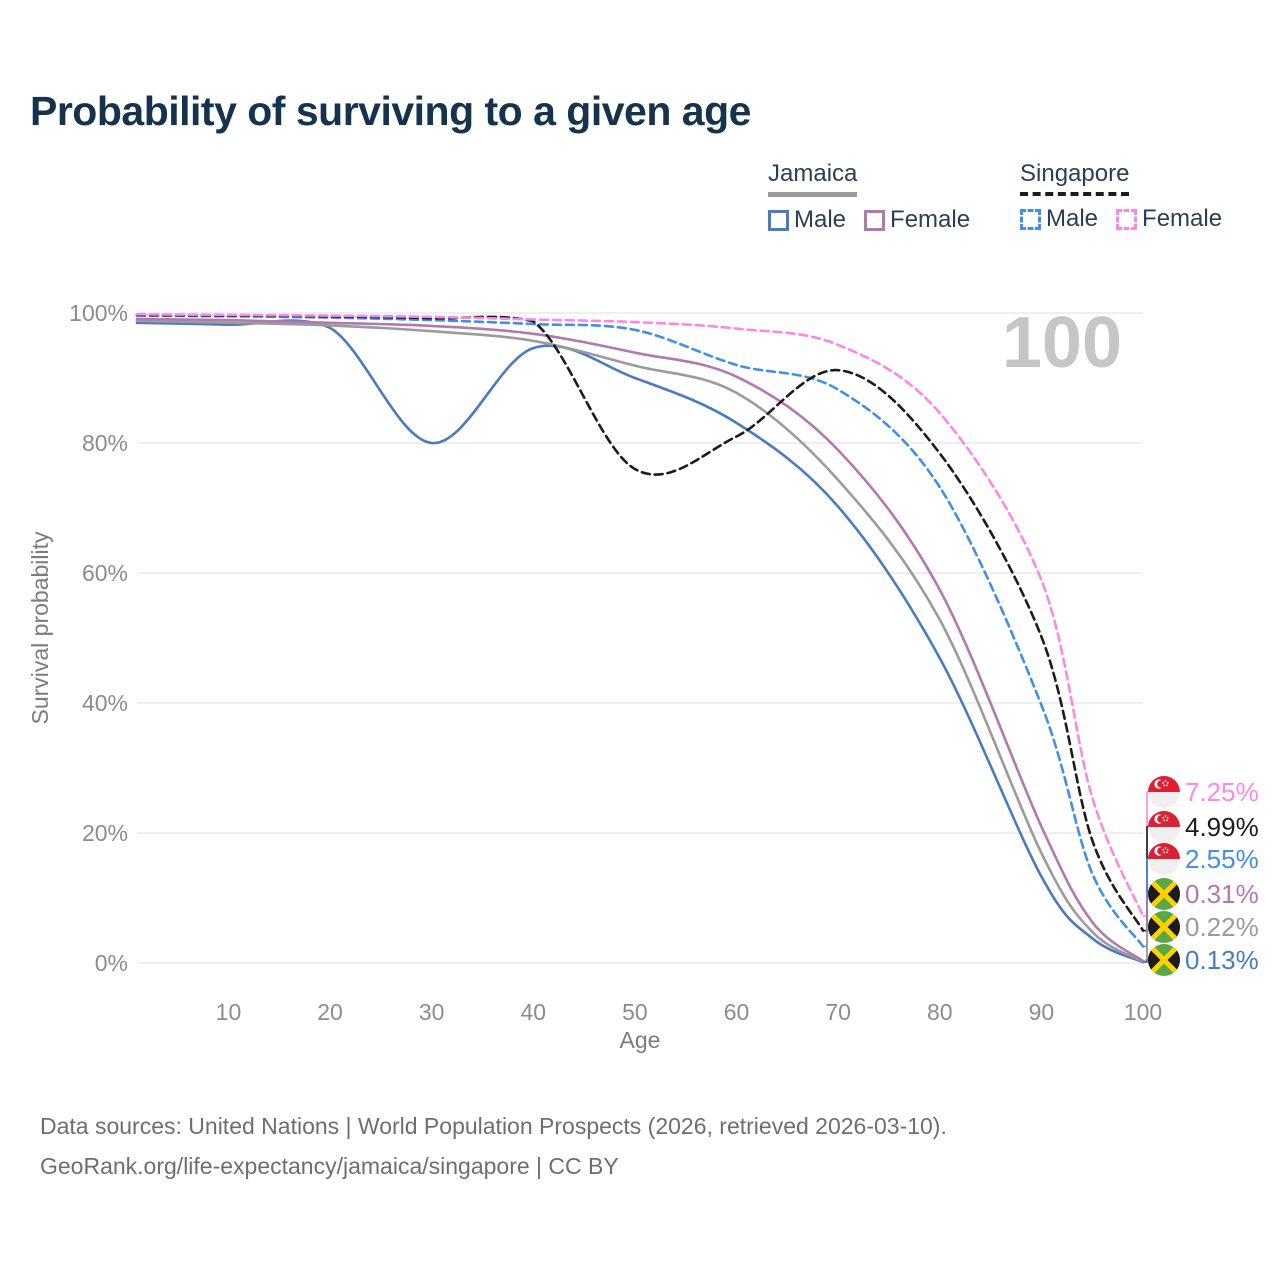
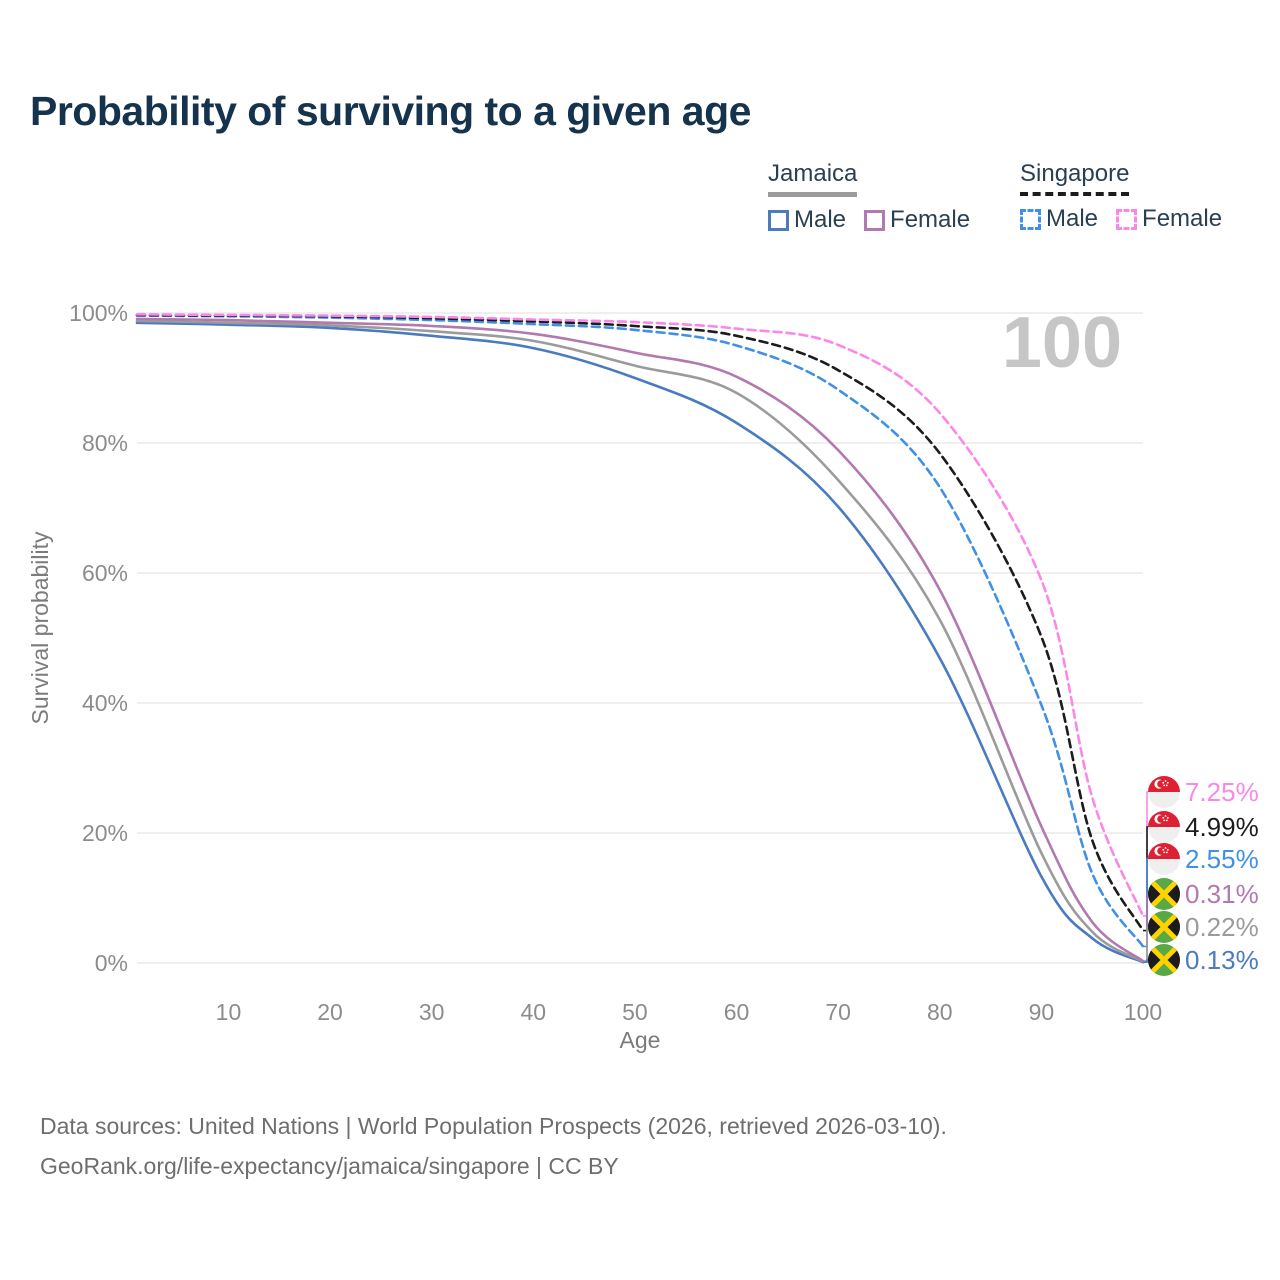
Jamaica Male/30: 80% -> 96%
Singapore/50: 76% -> 98%
Singapore Male/60: 92% -> 95%
Singapore/60: 81% -> 96%
